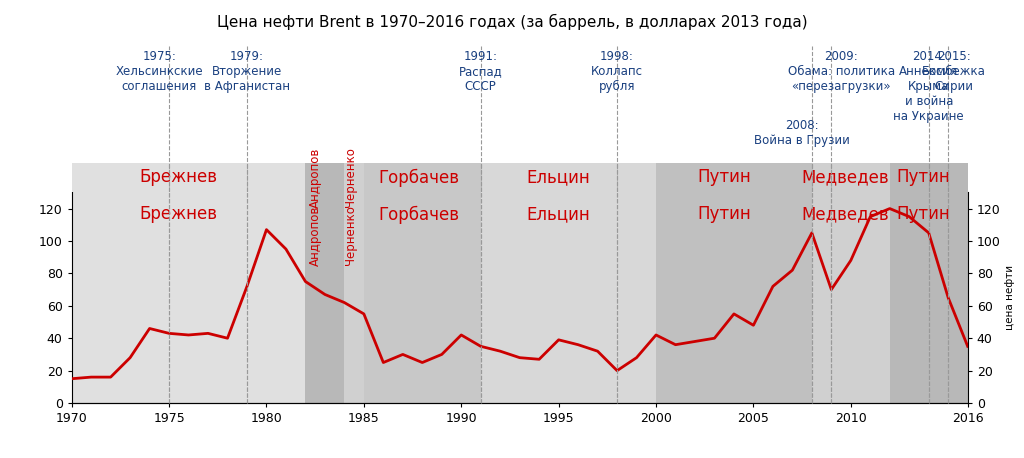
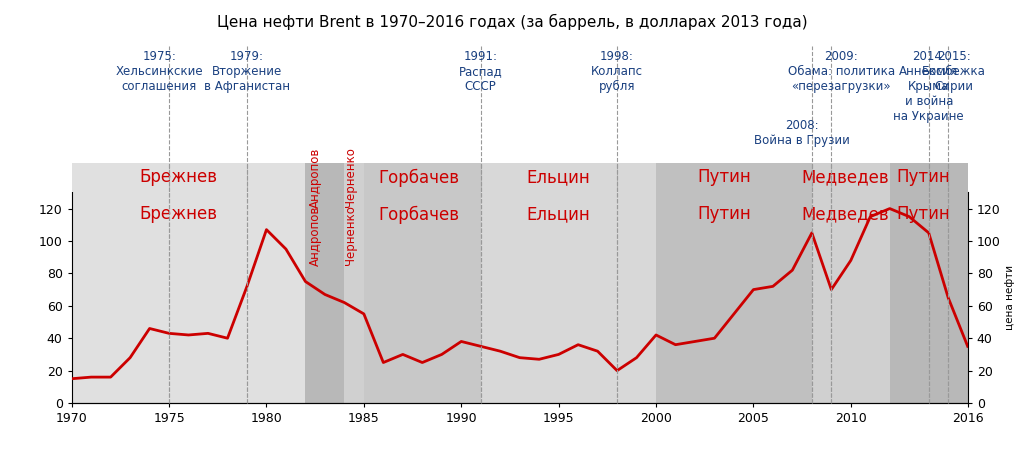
1990: 42 -> 38
1995: 39 -> 30
2005: 48 -> 70
